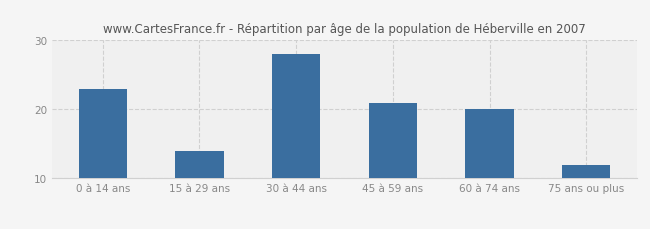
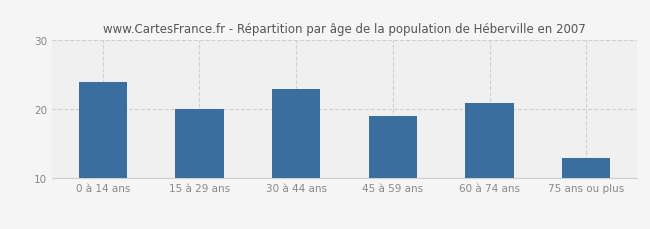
0 à 14 ans: 23 -> 24
15 à 29 ans: 14 -> 20
30 à 44 ans: 28 -> 23
45 à 59 ans: 21 -> 19
60 à 74 ans: 20 -> 21
75 ans ou plus: 12 -> 13
